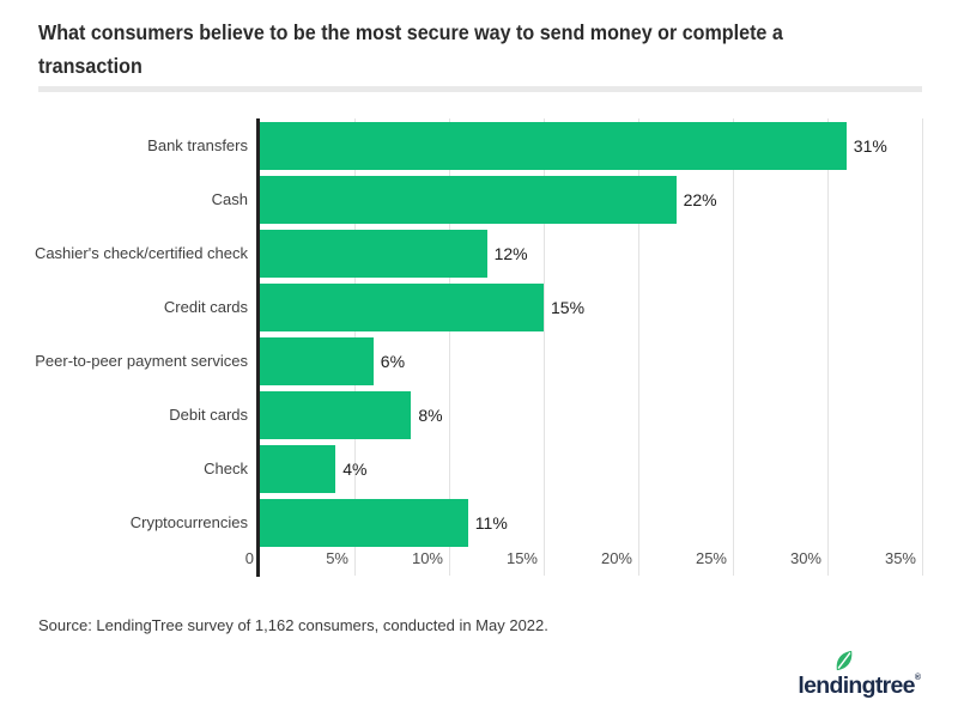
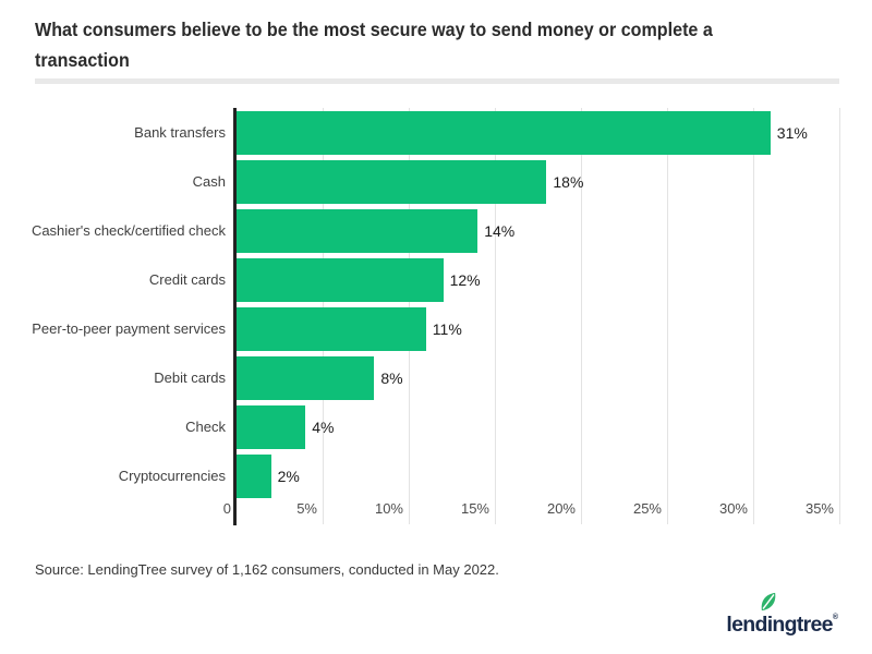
Cash: 22% -> 18%
Cashier's check/certified check: 12% -> 14%
Credit cards: 15% -> 12%
Peer-to-peer payment services: 6% -> 11%
Cryptocurrencies: 11% -> 2%
